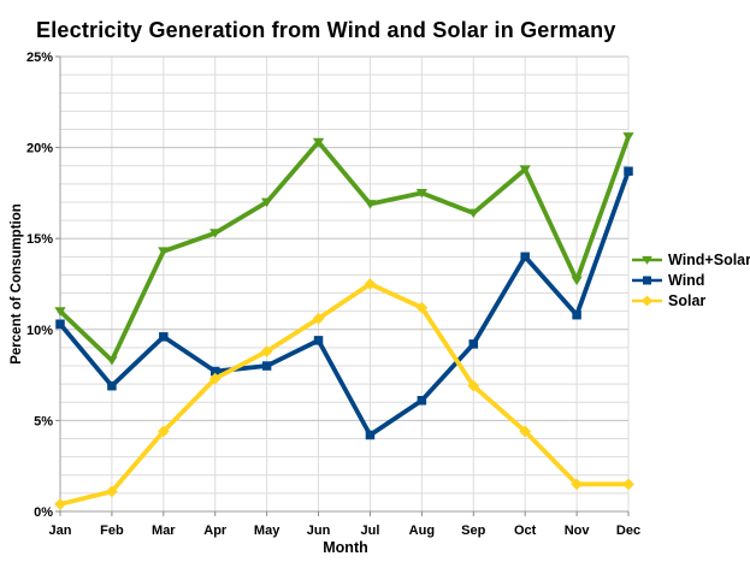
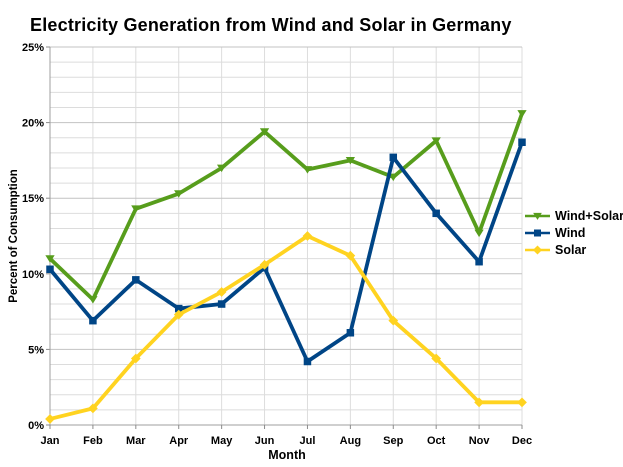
Wind+Solar/Jun: 20.3% -> 19.4%
Wind/Jun: 9.4% -> 10.4%
Wind/Sep: 9.2% -> 17.7%
